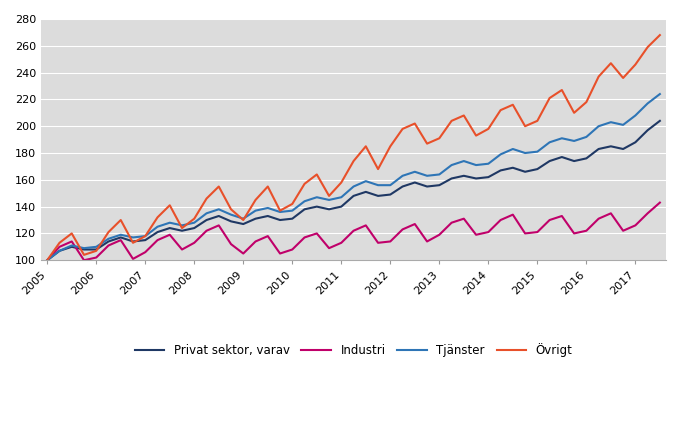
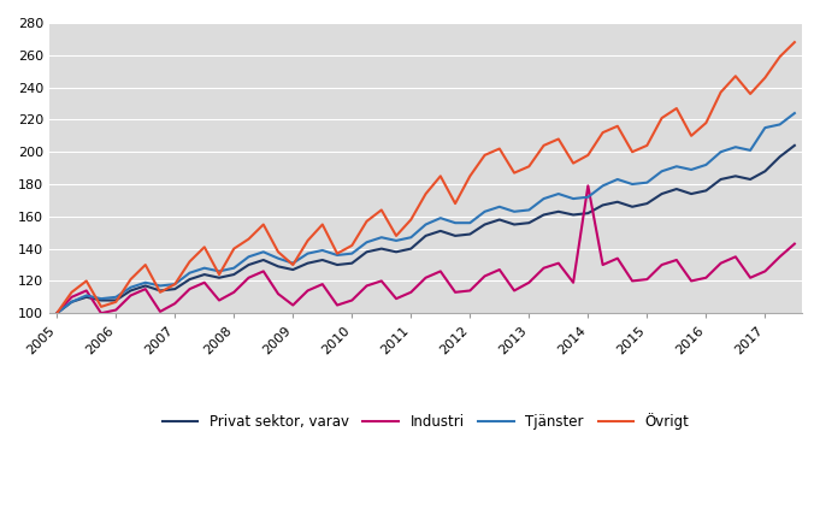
Övrigt/2008: 131 -> 140
Industri/2014: 121 -> 179
Tjänster/2017: 208 -> 215
